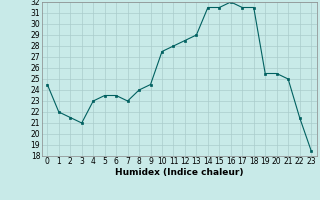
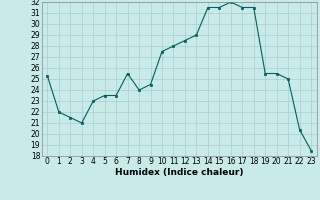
0: 24.5 -> 25.3
7: 23.0 -> 25.5
22: 21.5 -> 20.4
